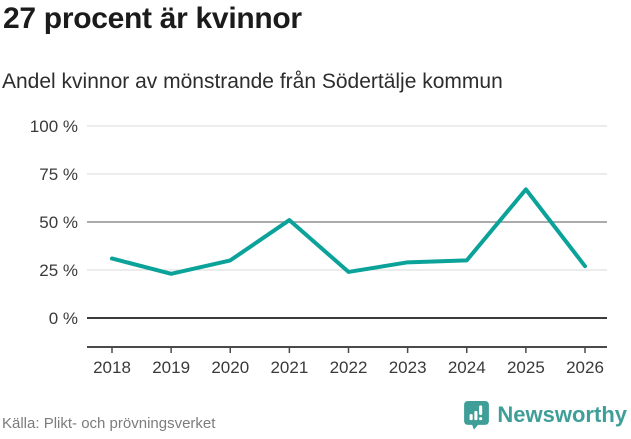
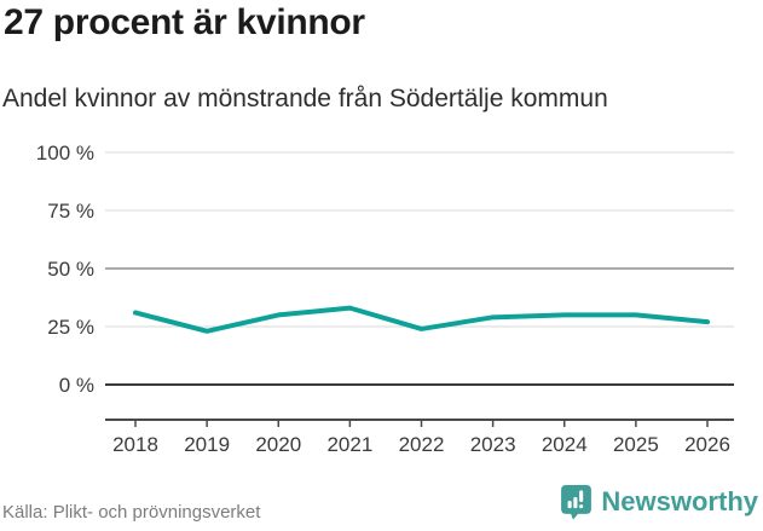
2021: 51% -> 33%
2025: 67% -> 30%
